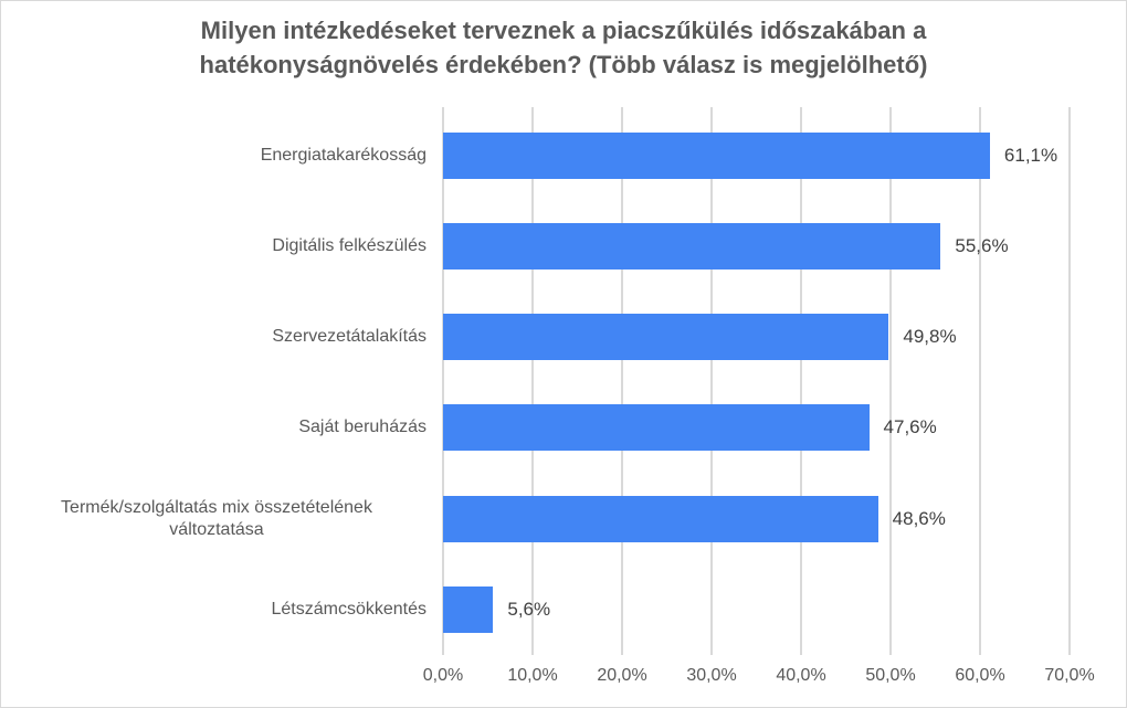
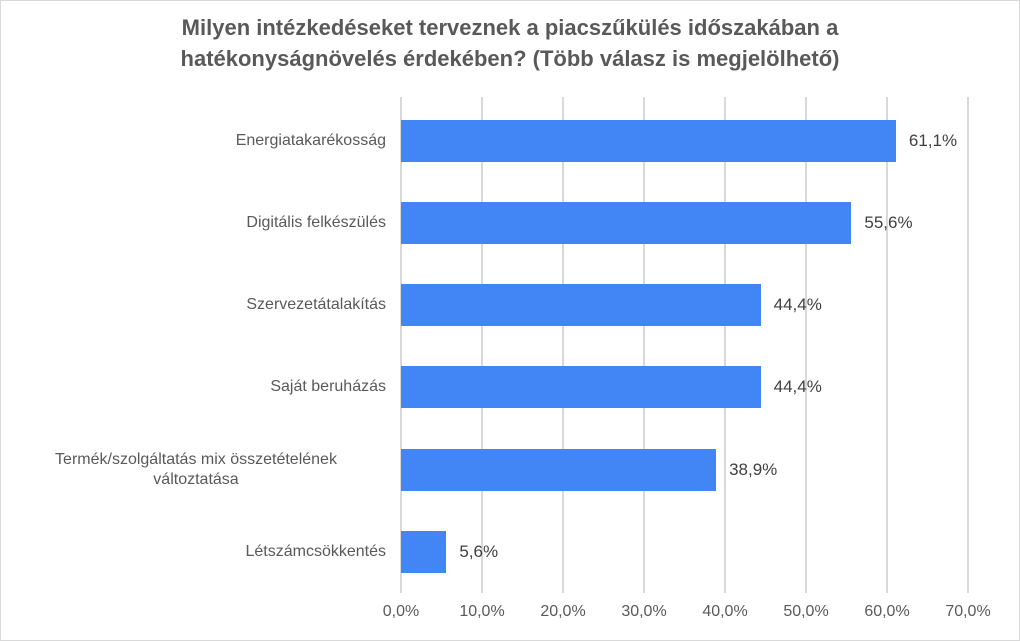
Szervezetátalakítás: 49,8% -> 44,4%
Saját beruházás: 47,6% -> 44,4%
Termék/szolgáltatás mix összetételének változtatása: 48,6% -> 38,9%
